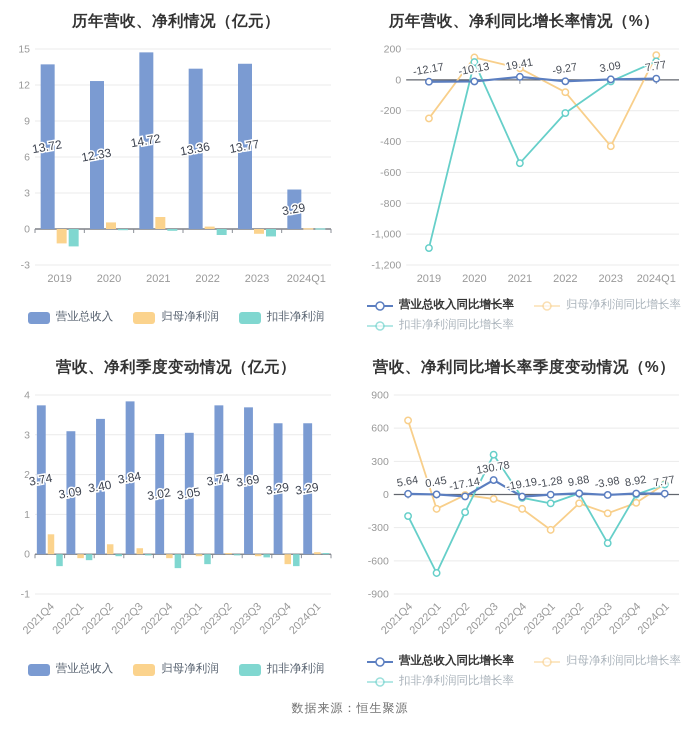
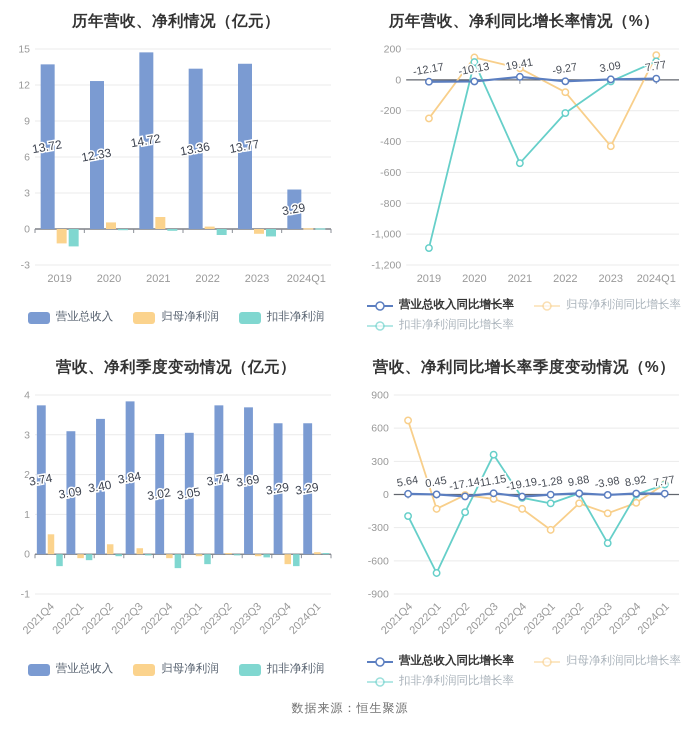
营收、净利同比增长率季度变动情况（%）/营业总收入同比增长率/2022Q3: 130.78 -> 11.15
